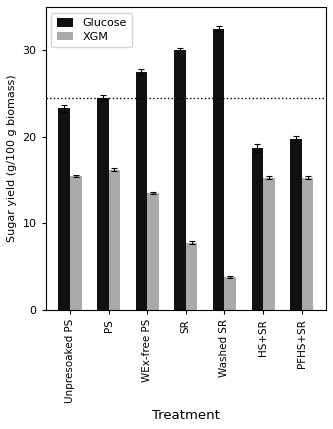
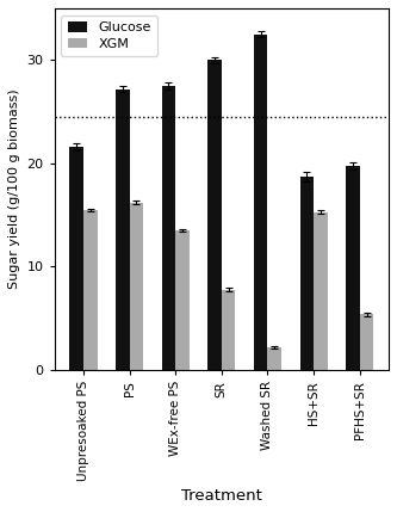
Glucose/Unpresoaked PS: 23.3 -> 21.6
Glucose/PS: 24.5 -> 27.2
XGM/Washed SR: 3.8 -> 2.2
XGM/PFHS+SR: 15.3 -> 5.4
